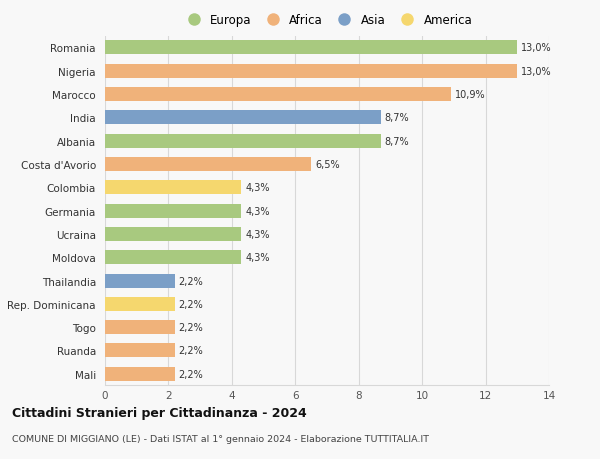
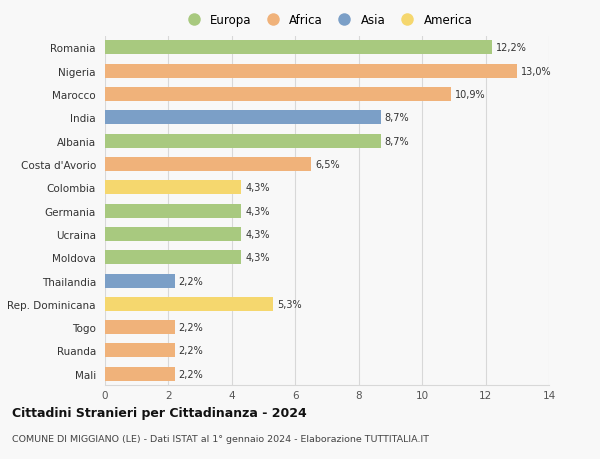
Romania: 13,0% -> 12,2%
Rep. Dominicana: 2,2% -> 5,3%
